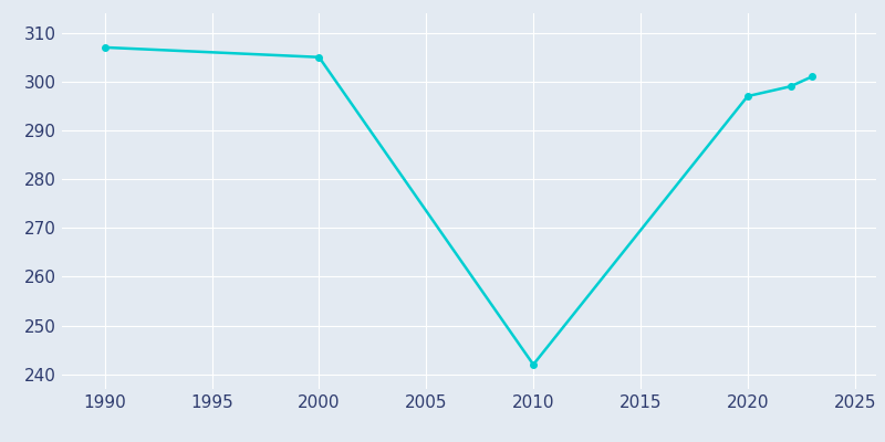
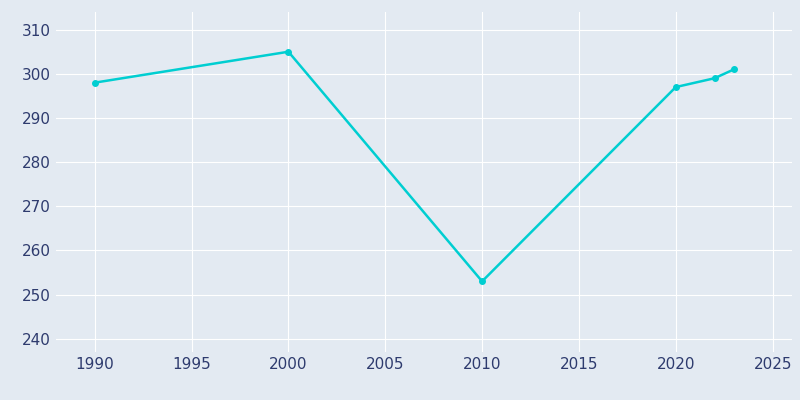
1990: 307 -> 298
2010: 242 -> 253
